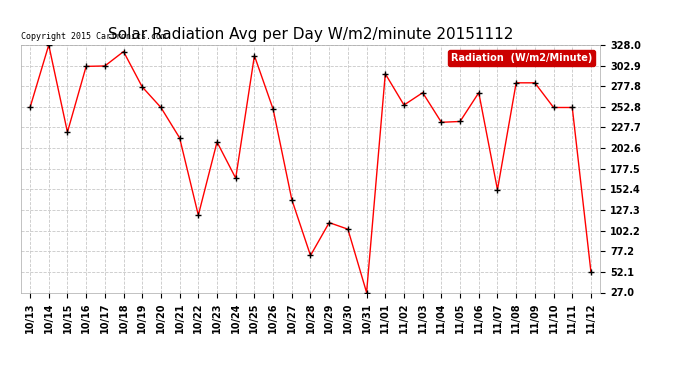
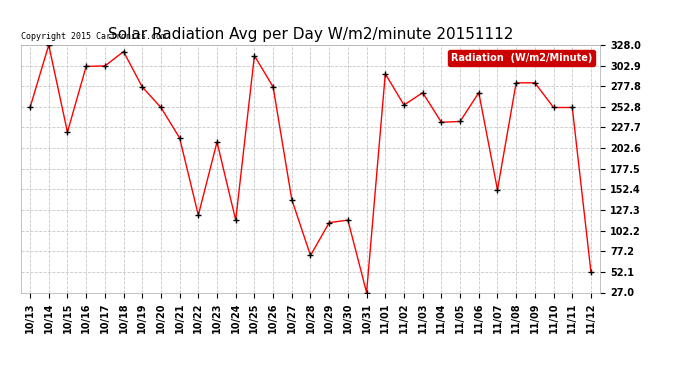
10/24: 166 -> 115
10/26: 250 -> 277
10/30: 104 -> 115
